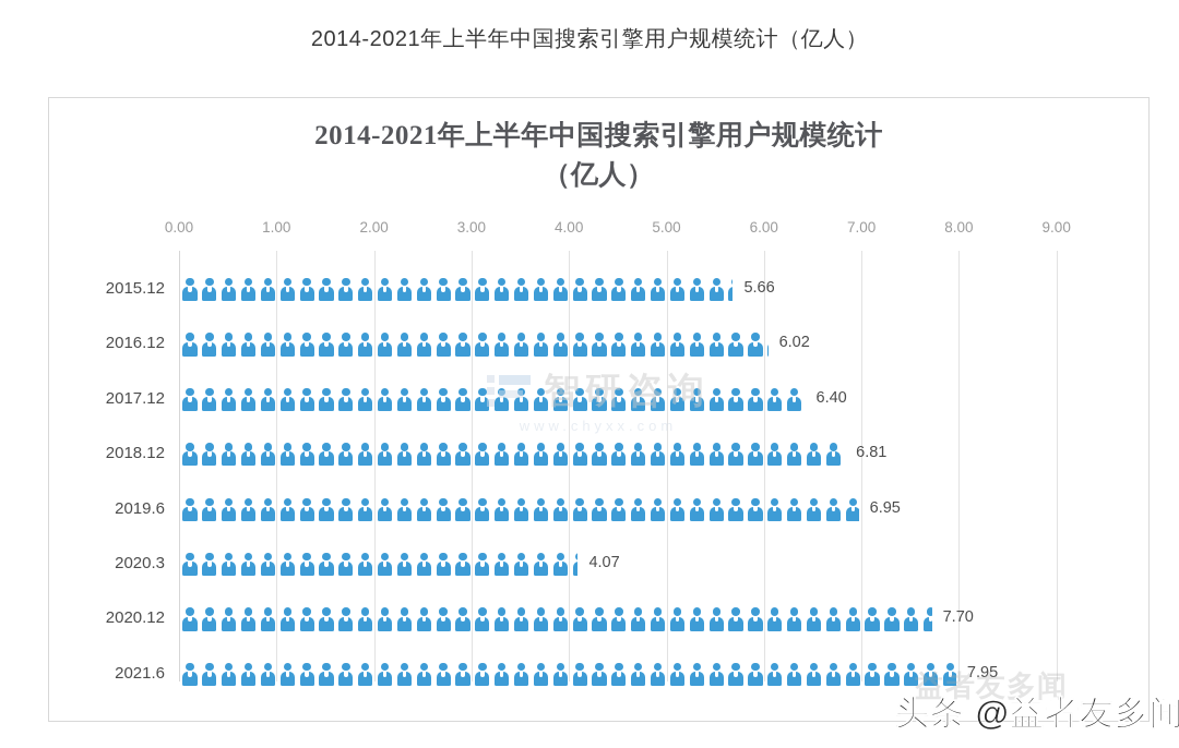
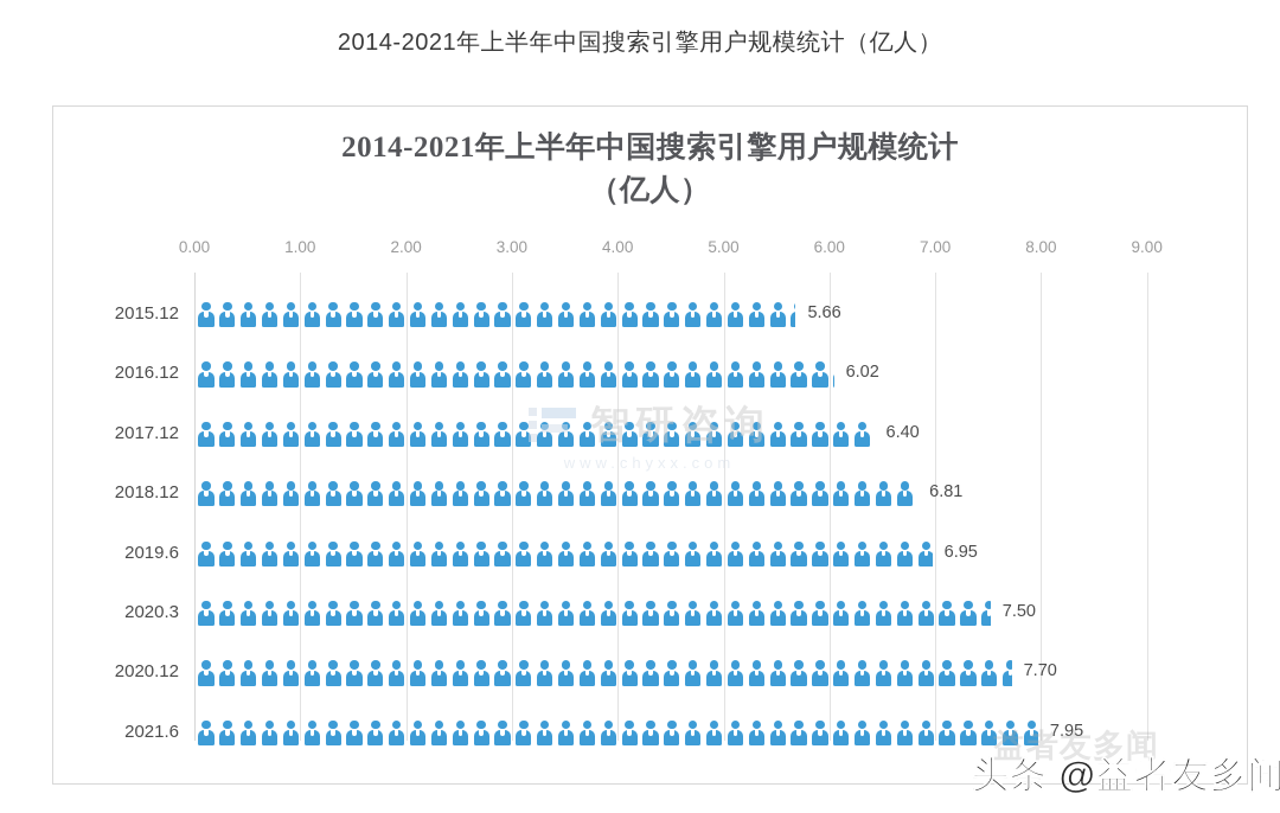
2020.3: 4.07 -> 7.50
